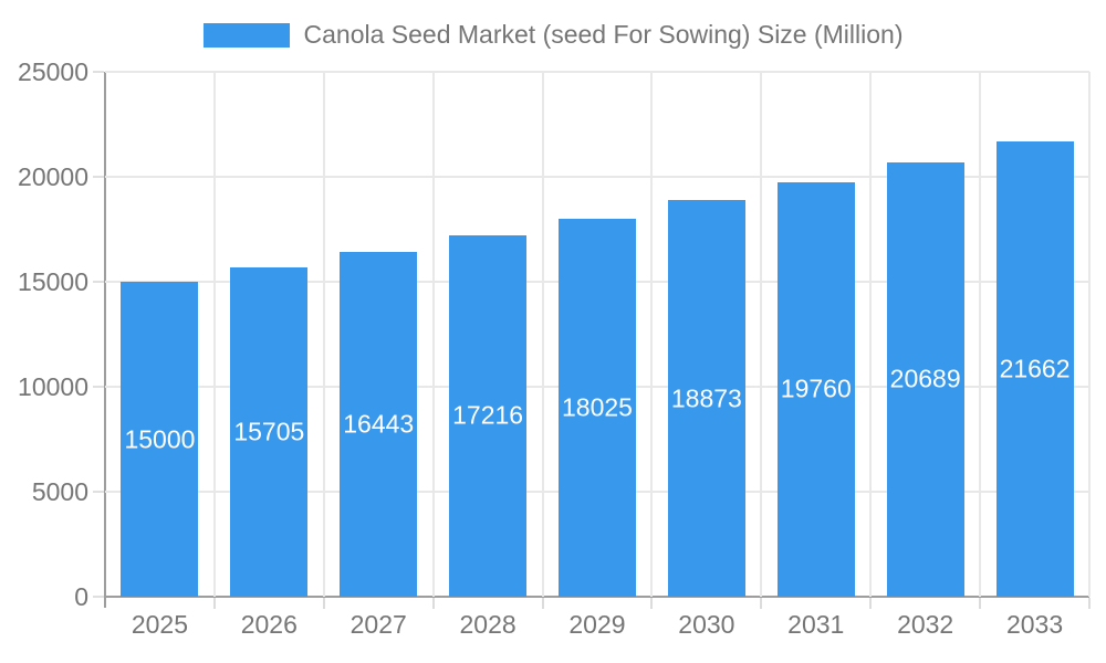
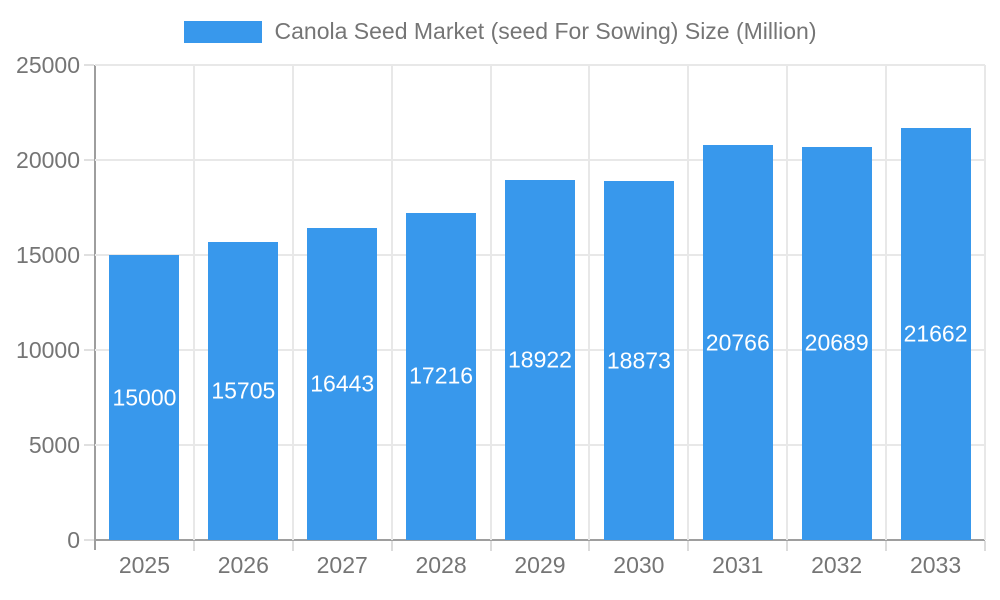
2029: 18025 -> 18922
2031: 19760 -> 20766
